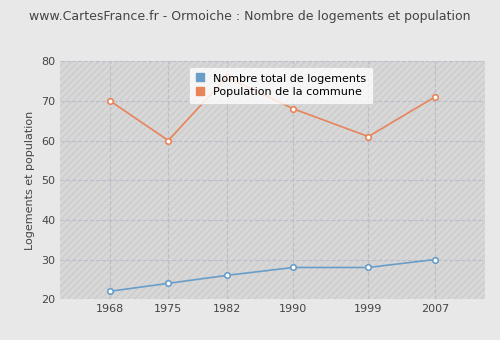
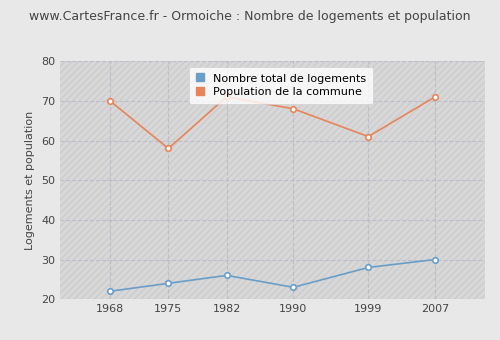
Population de la commune/1975: 60 -> 58
Population de la commune/1982: 76 -> 71
Nombre total de logements/1990: 28 -> 23
